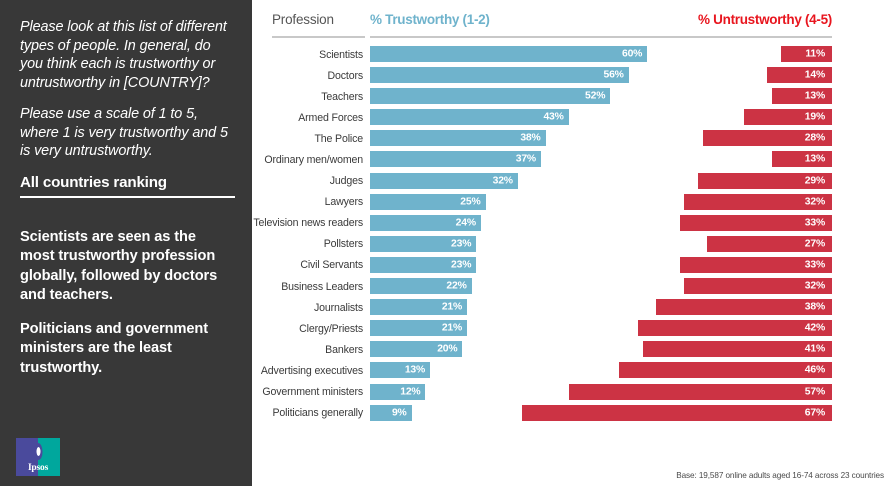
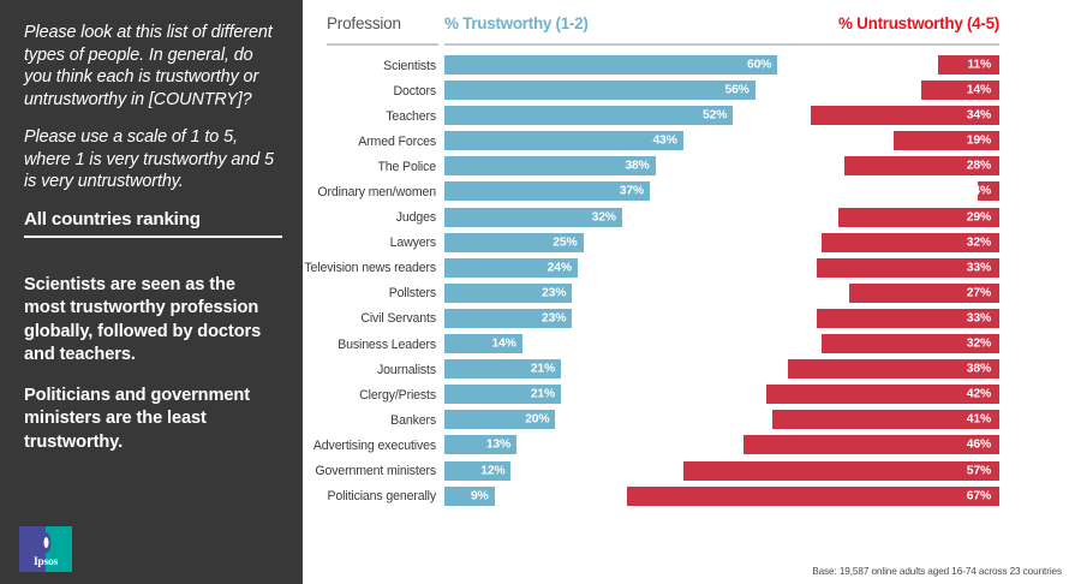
% Untrustworthy (4-5)/Teachers: 13% -> 34%
% Untrustworthy (4-5)/Ordinary men/women: 13% -> 4%
% Trustworthy (1-2)/Business Leaders: 22% -> 14%
